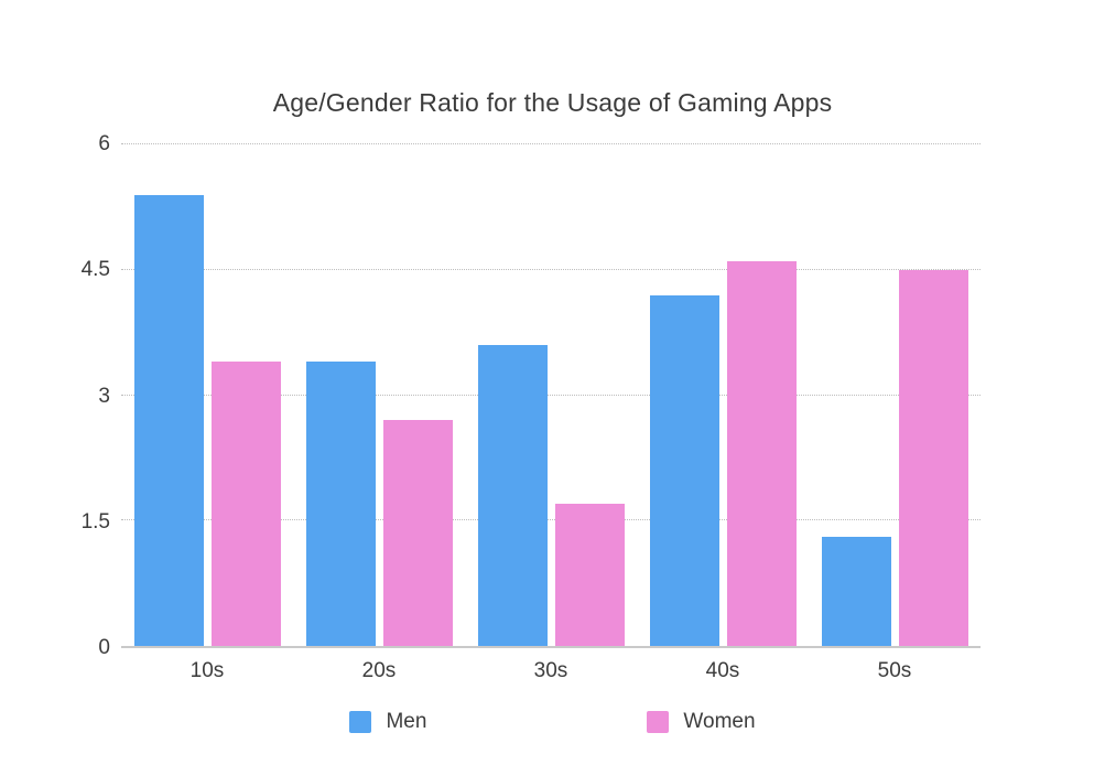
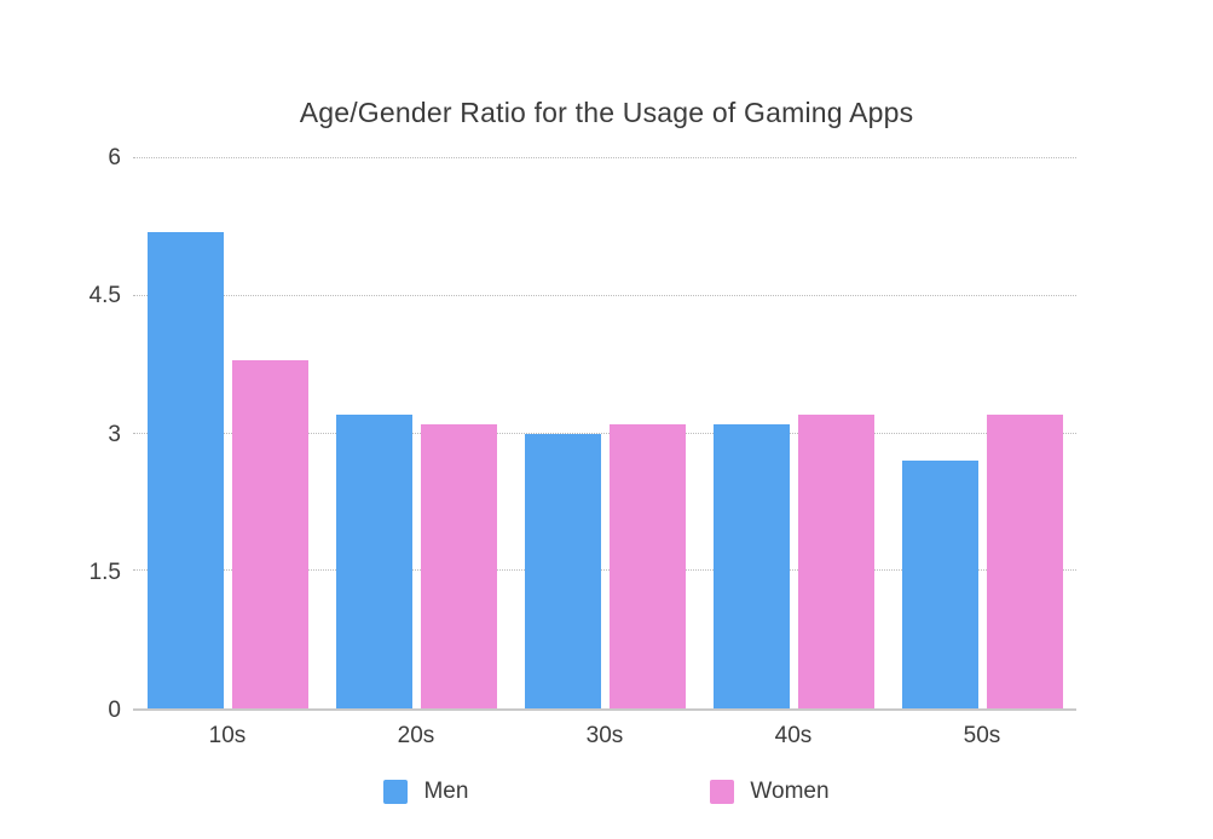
Men/10s: 5.4 -> 5.2
Women/10s: 3.4 -> 3.8
Men/20s: 3.4 -> 3.2
Women/20s: 2.7 -> 3.1
Men/30s: 3.6 -> 3.0
Women/30s: 1.7 -> 3.1
Men/40s: 4.2 -> 3.1
Women/40s: 4.6 -> 3.2
Men/50s: 1.3 -> 2.7
Women/50s: 4.5 -> 3.2
